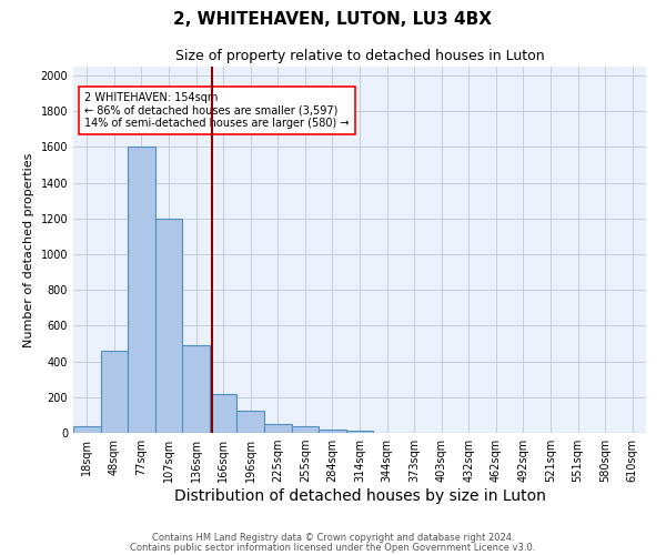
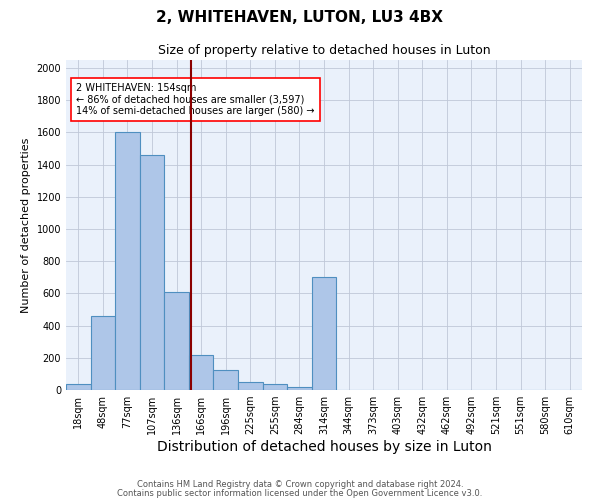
107sqm: 1200 -> 1460
136sqm: 490 -> 610
314sqm: 10 -> 700
